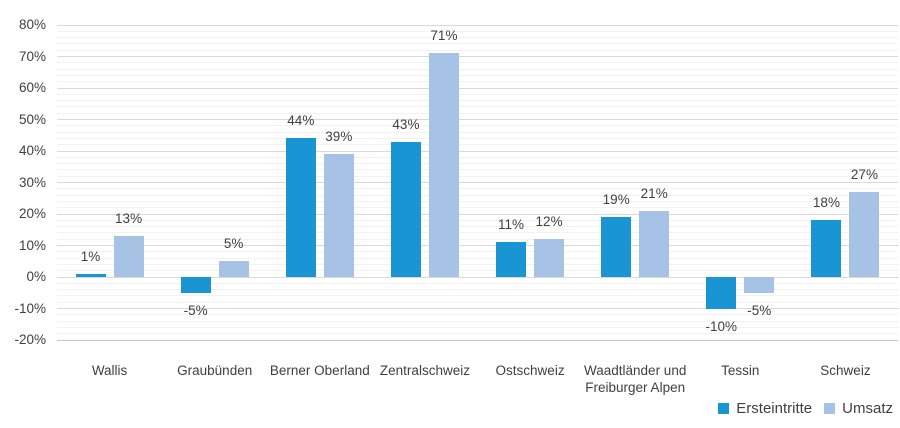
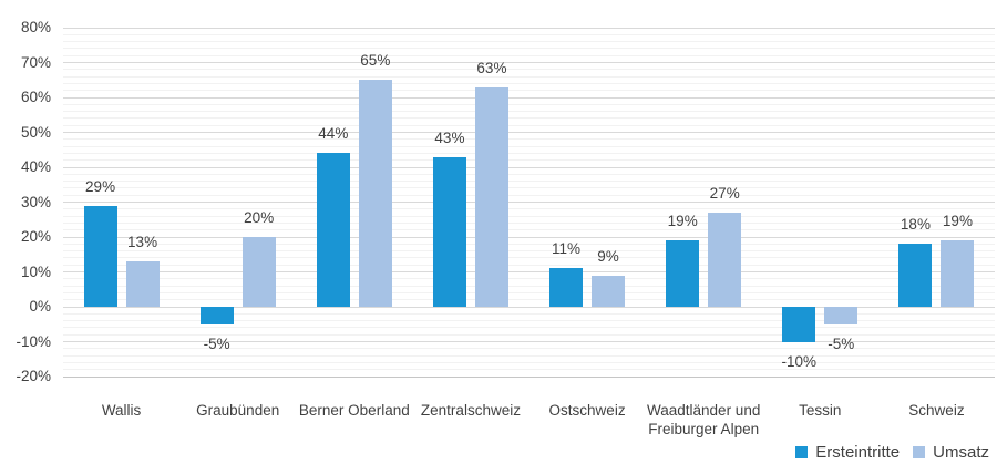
Ersteintritte/Wallis: 1% -> 29%
Umsatz/Graubünden: 5% -> 20%
Umsatz/Berner Oberland: 39% -> 65%
Umsatz/Zentralschweiz: 71% -> 63%
Umsatz/Ostschweiz: 12% -> 9%
Umsatz/Waadtländer und Freiburger Alpen: 21% -> 27%
Umsatz/Schweiz: 27% -> 19%
